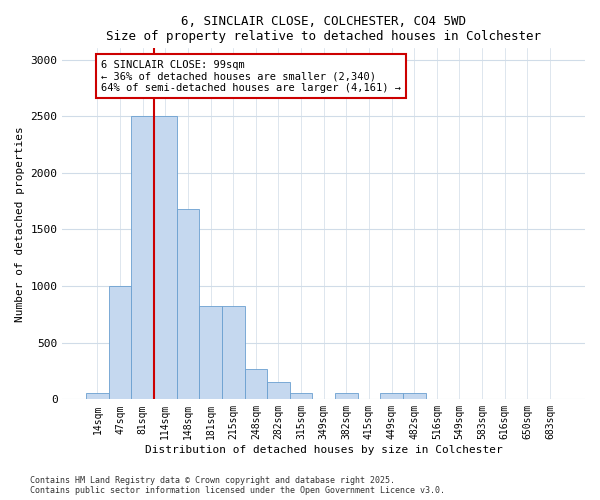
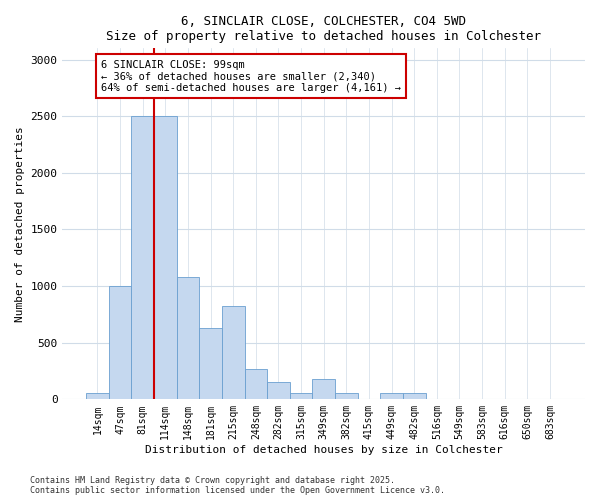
148sqm: 1680 -> 1080
181sqm: 820 -> 630
349sqm: 0 -> 180
